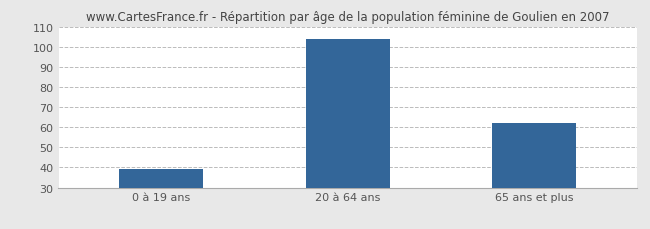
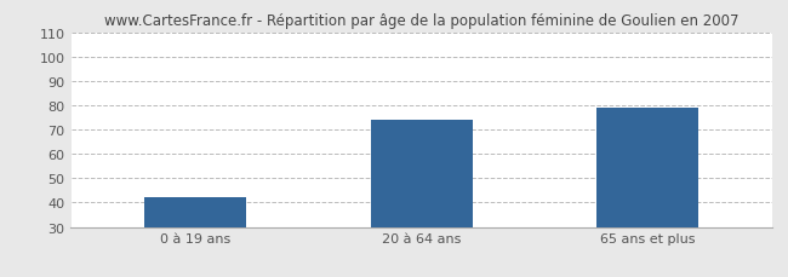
0 à 19 ans: 39 -> 42
20 à 64 ans: 104 -> 74
65 ans et plus: 62 -> 79
